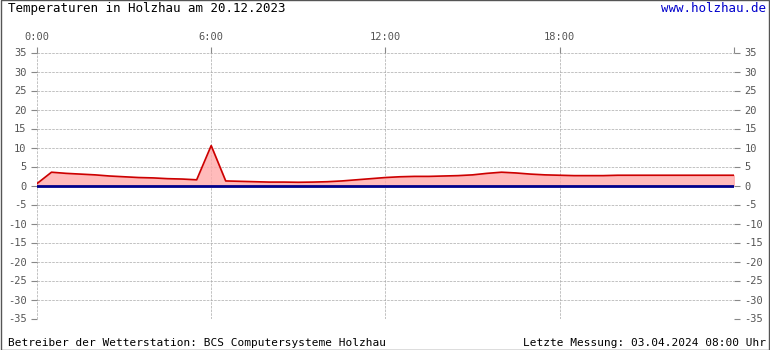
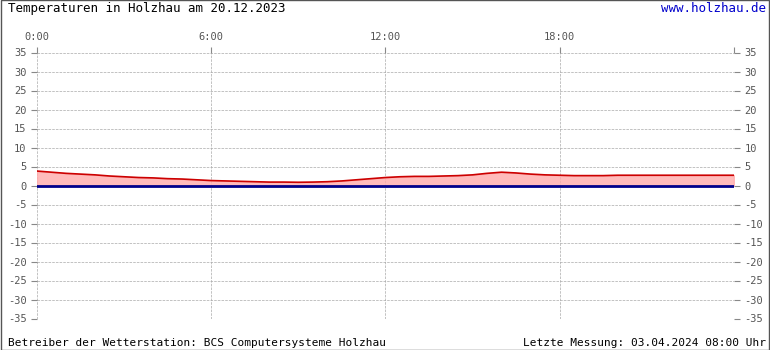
0:00: 0.5 -> 3.8
6:00: 10.5 -> 1.3
